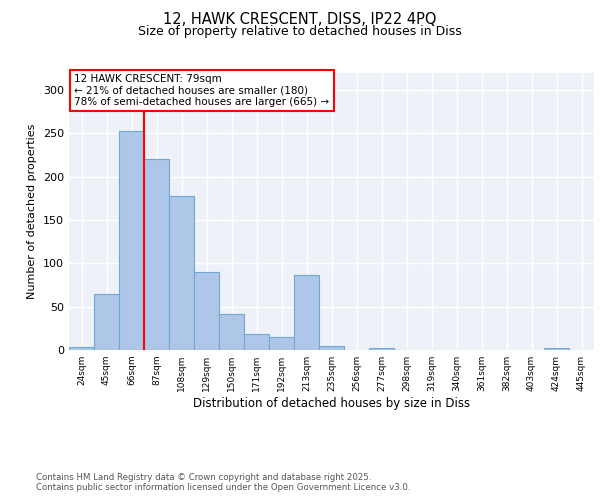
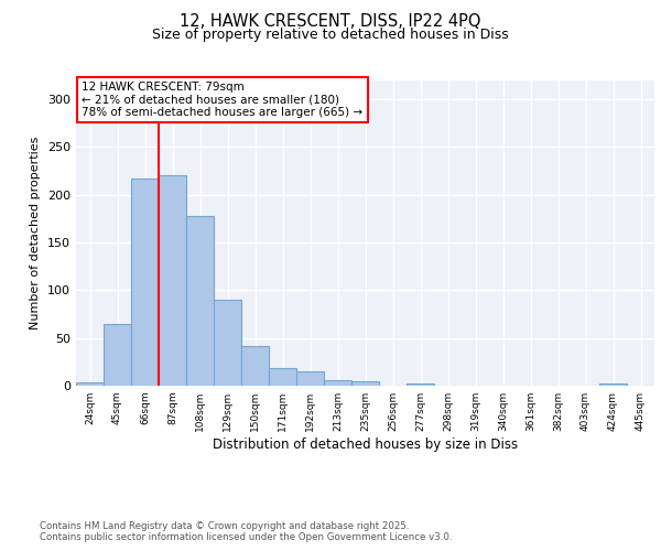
66sqm: 252 -> 217
213sqm: 86 -> 6
